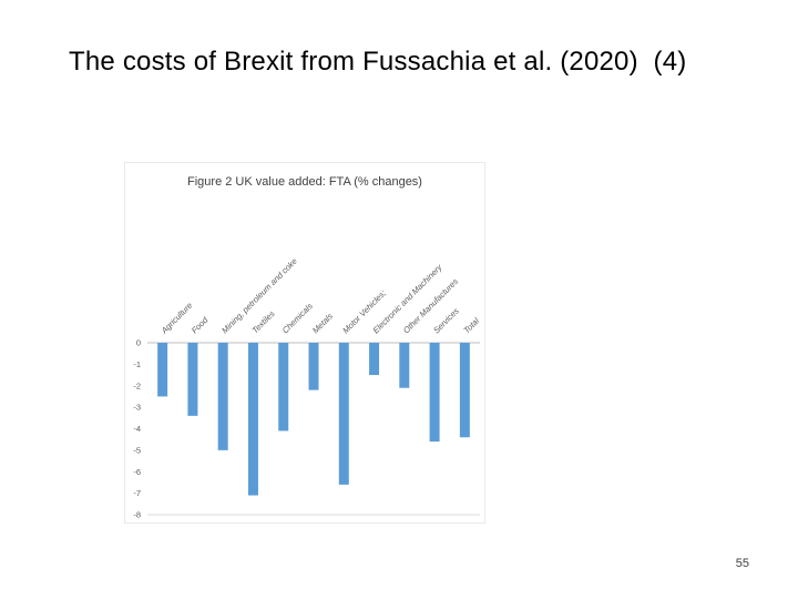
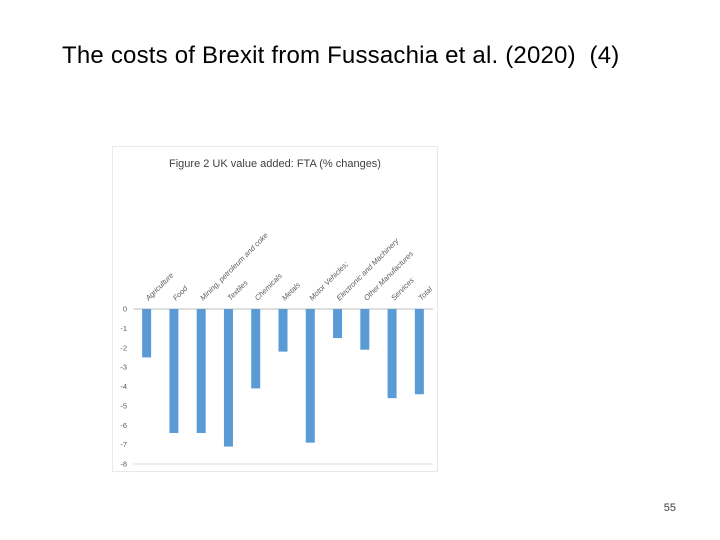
Food: -3.4 -> -6.4
Mining, petroleum and coke: -5.0 -> -6.4
Motor Vehicles;: -6.6 -> -6.9
